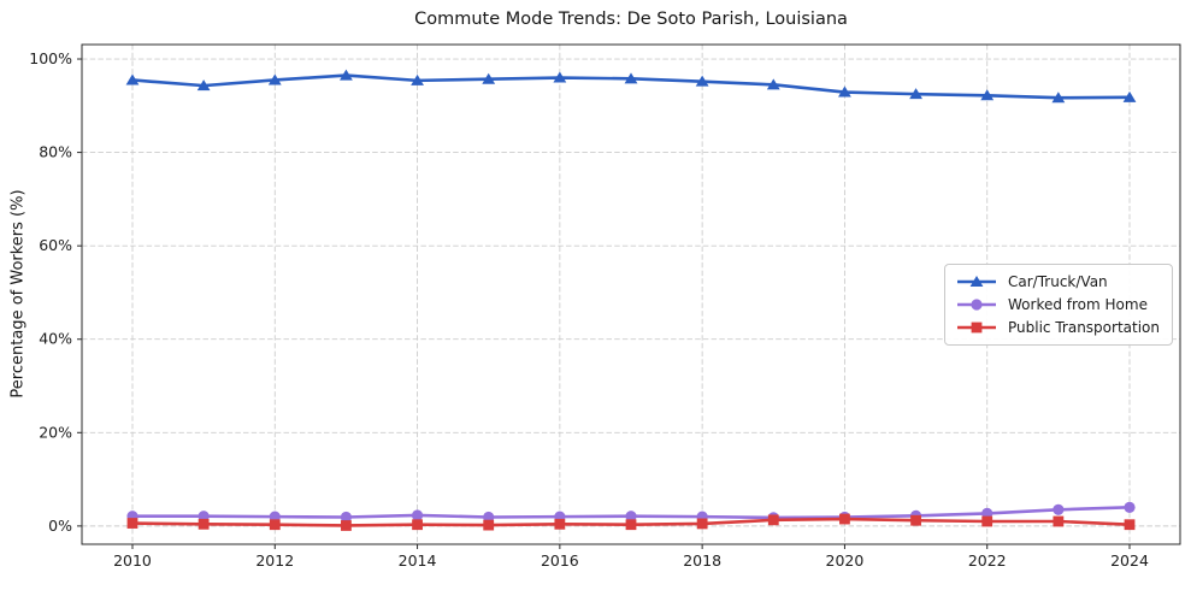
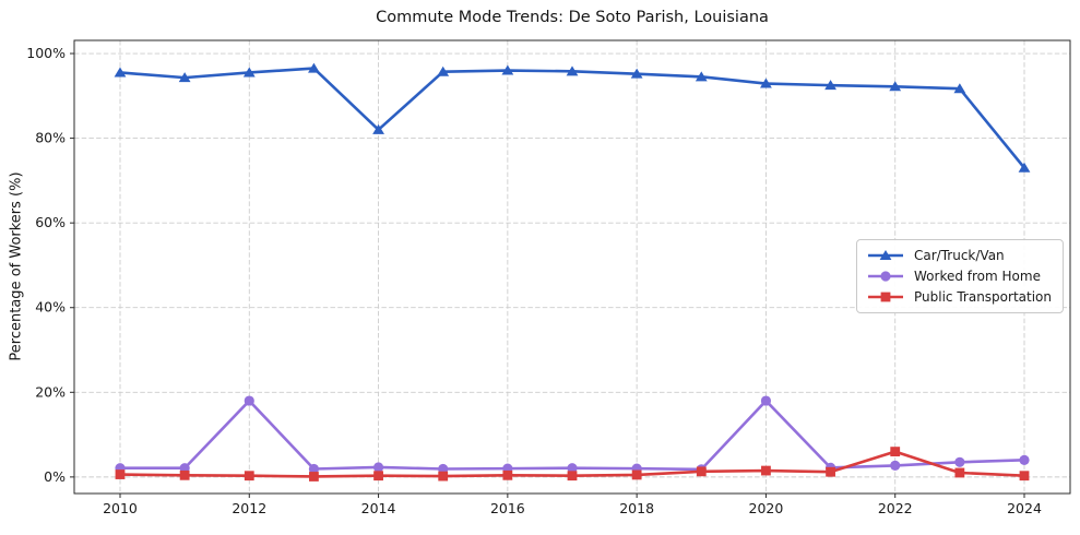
Worked from Home/2012: 2% -> 18%
Car/Truck/Van/2014: 95% -> 82%
Worked from Home/2020: 2% -> 18%
Public Transportation/2022: 1% -> 6%
Car/Truck/Van/2024: 92% -> 73%
